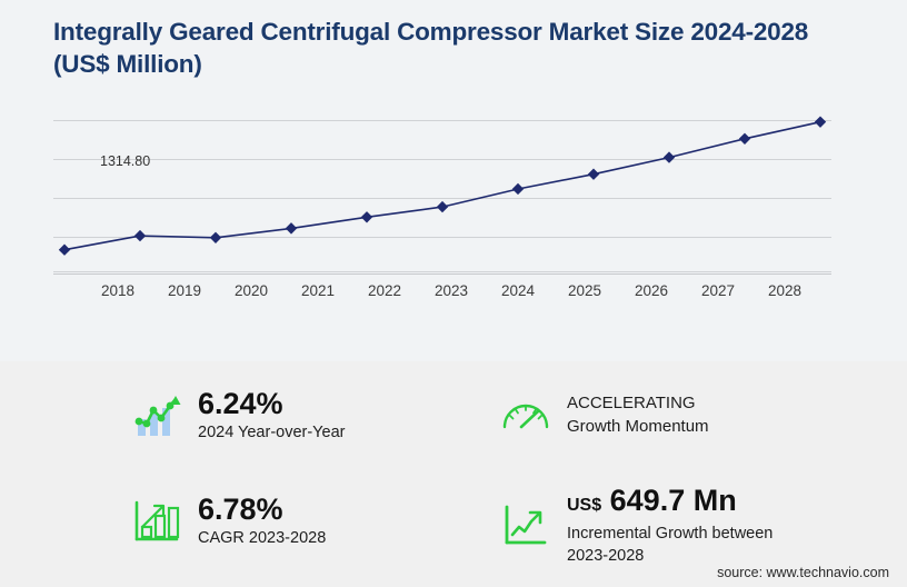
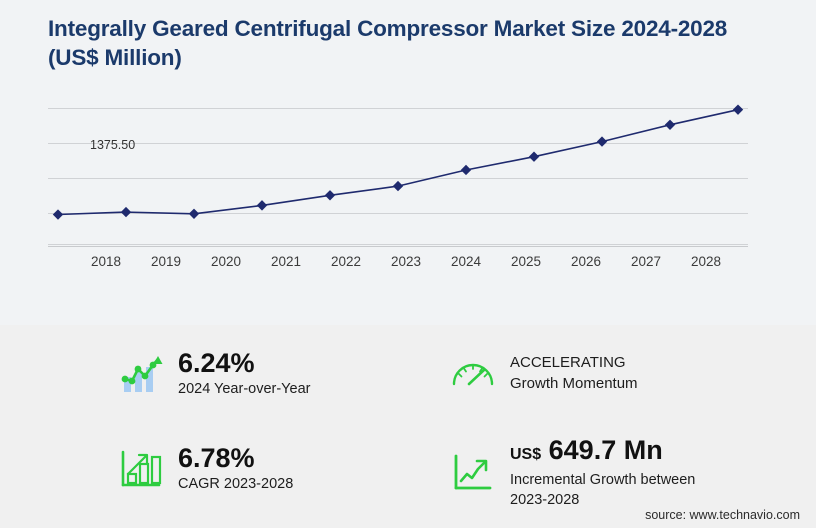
2018: 1314.80 -> 1375.50
